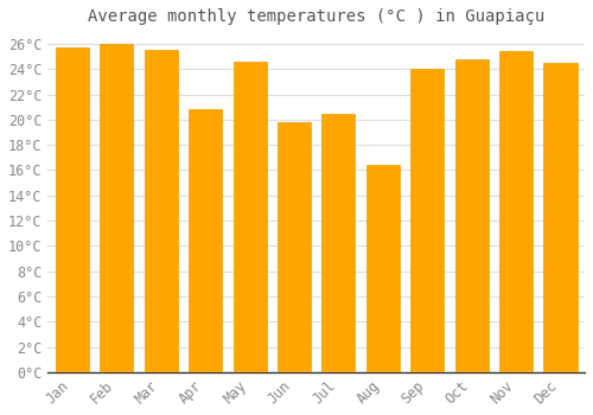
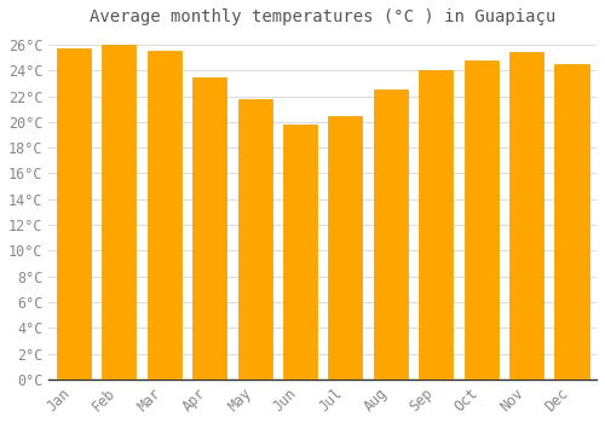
Apr: 20.8°C -> 23.5°C
May: 24.6°C -> 21.8°C
Aug: 16.4°C -> 22.5°C
